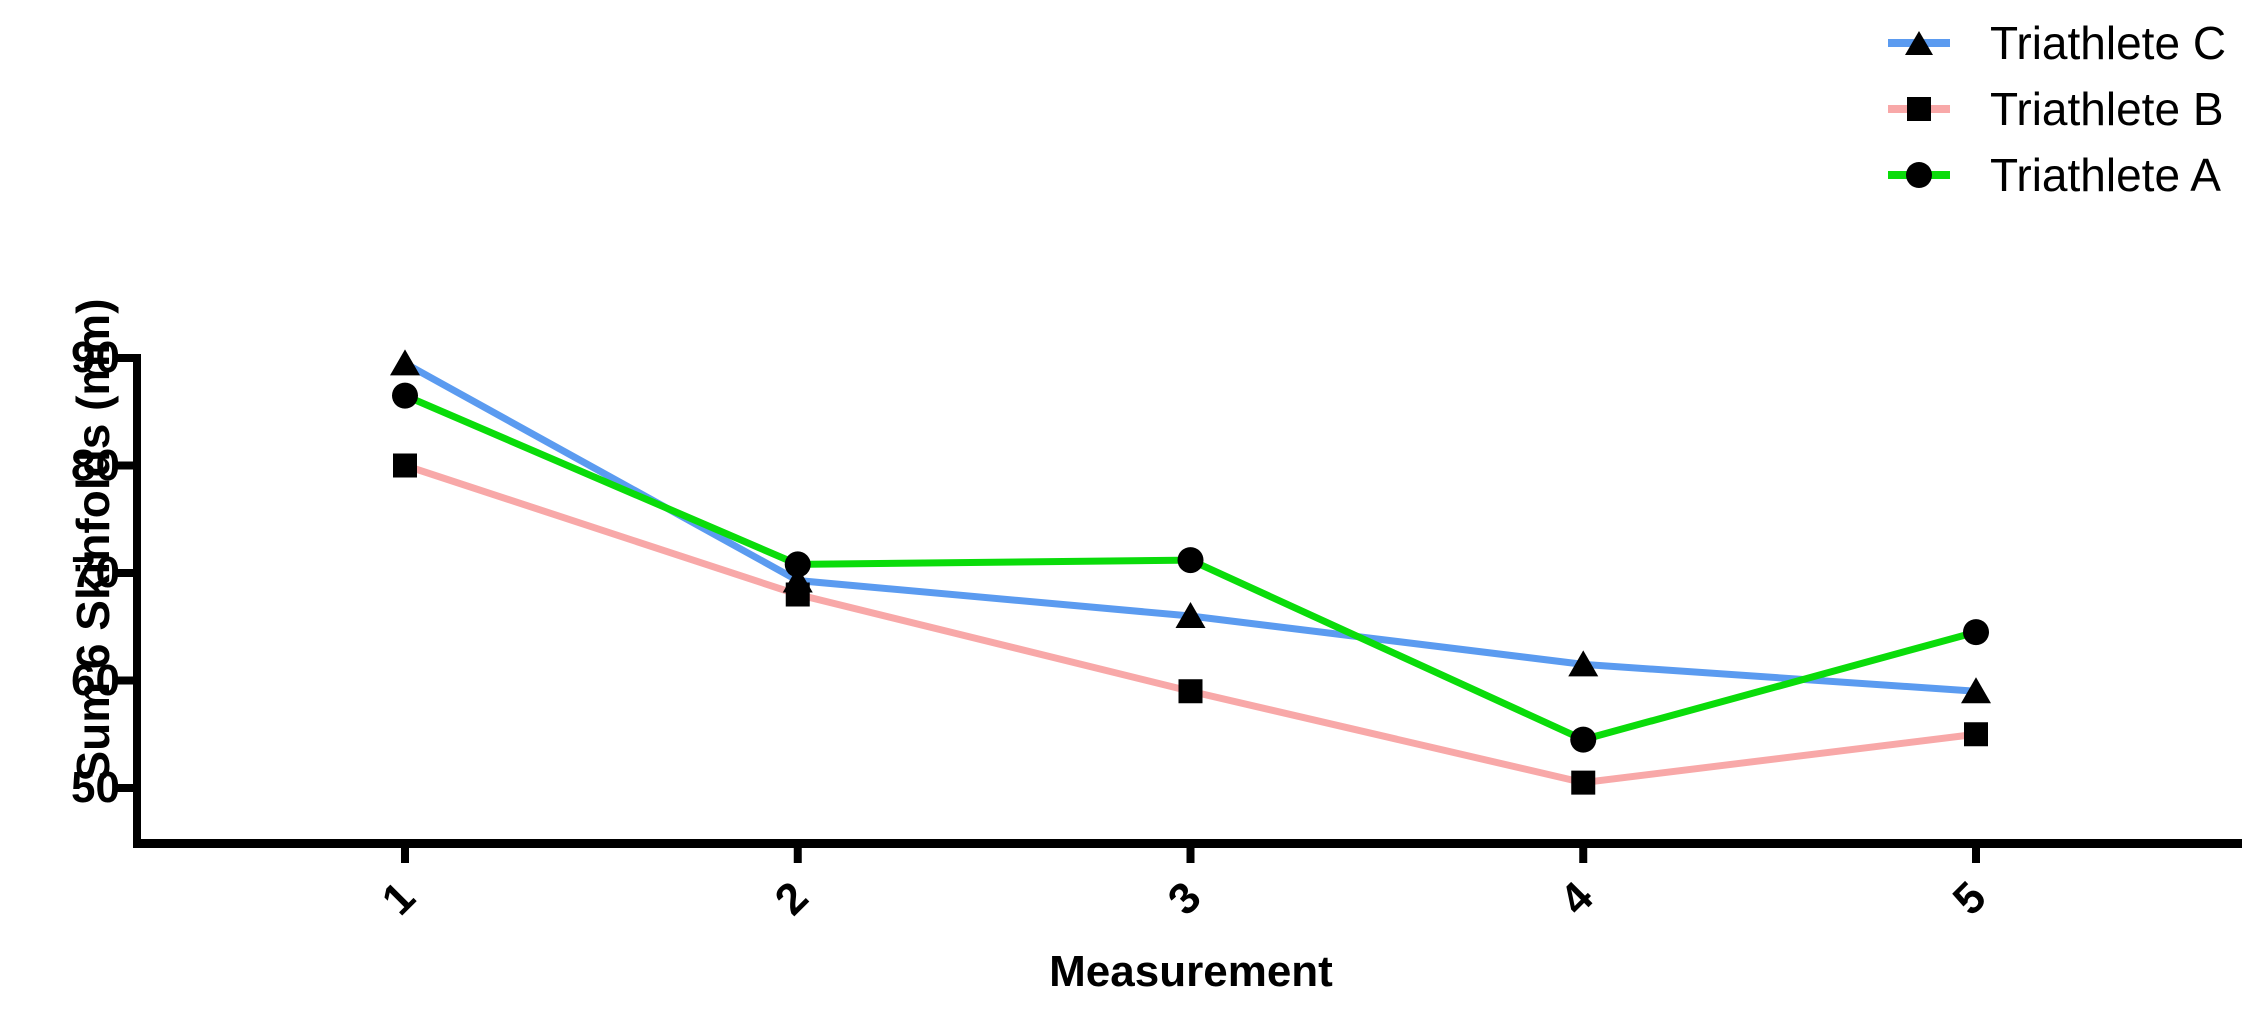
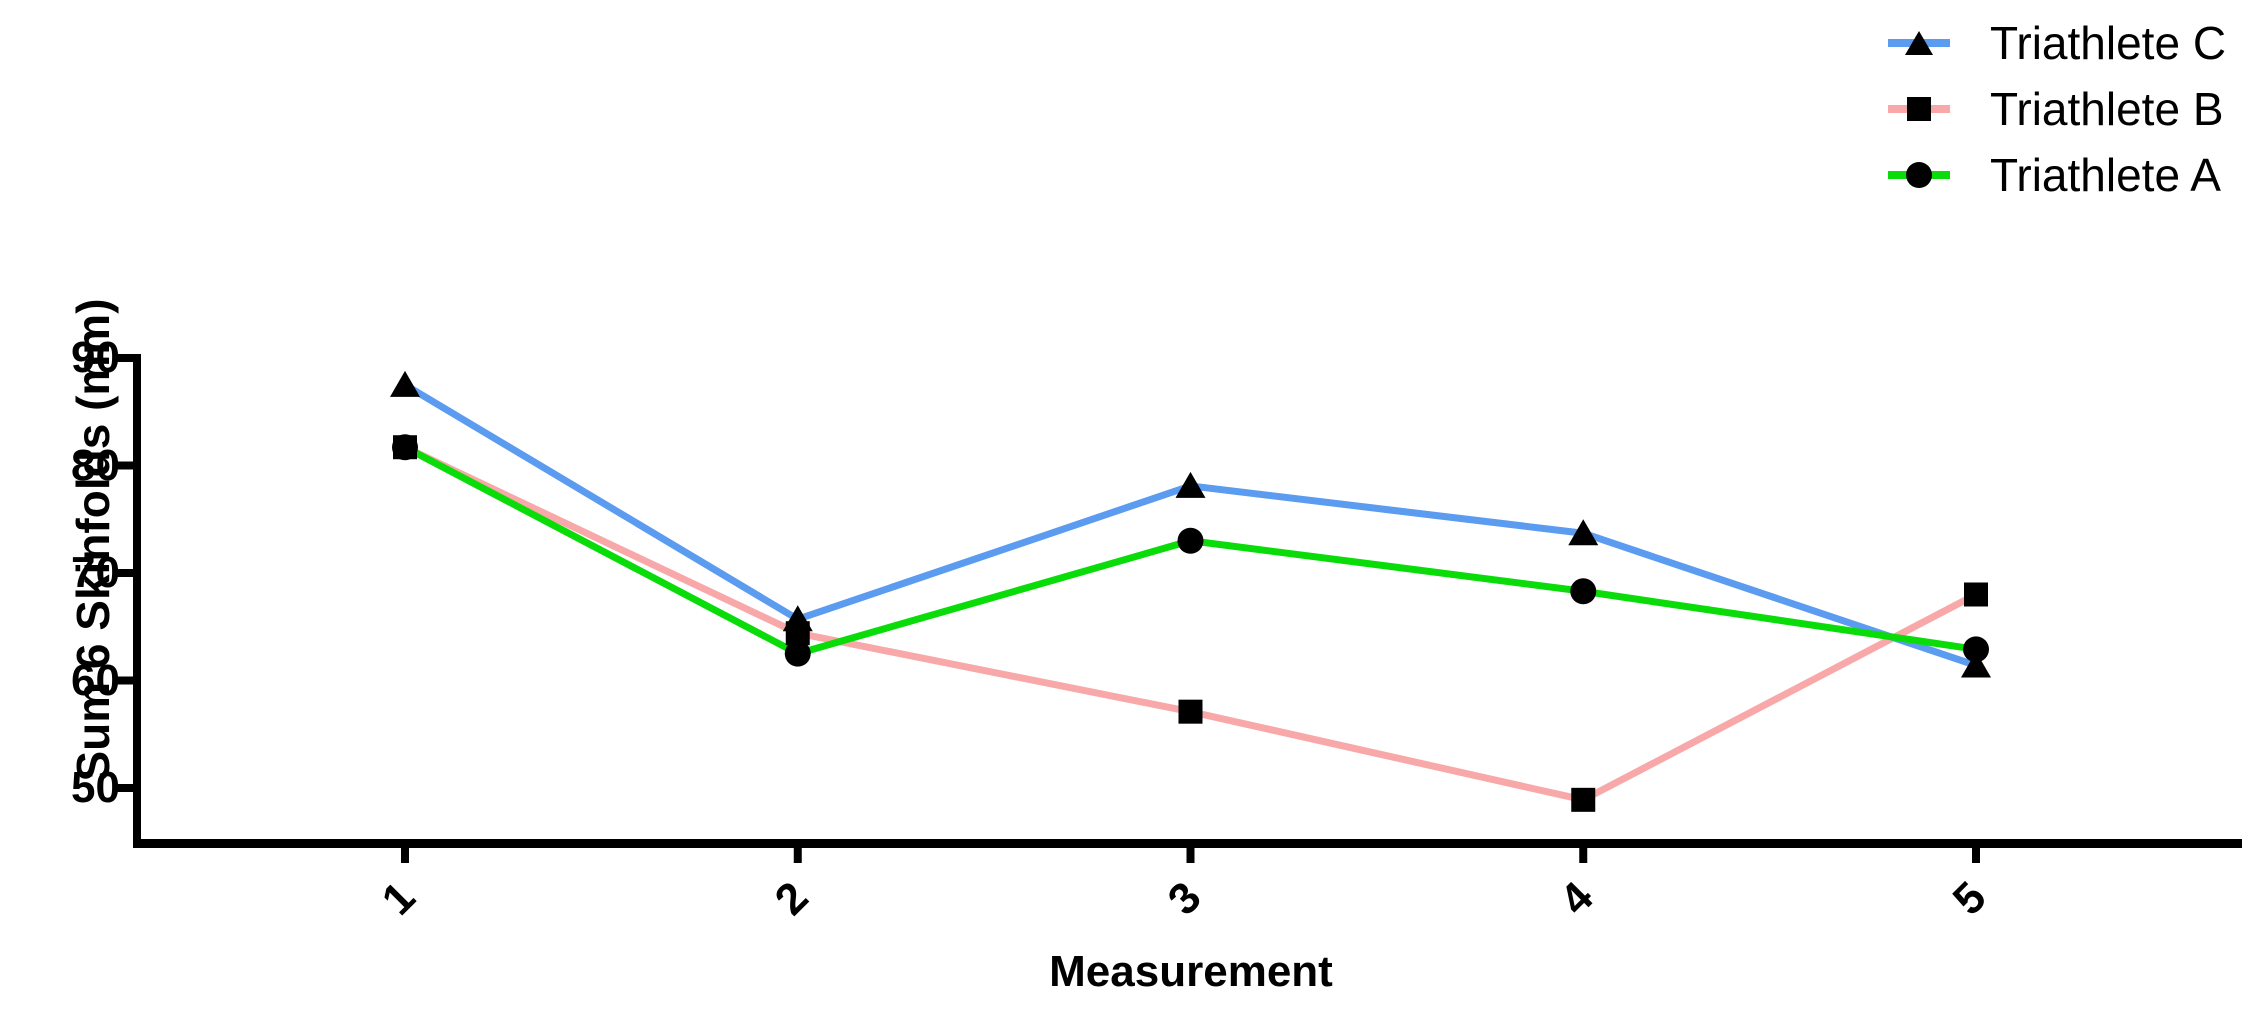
Triathlete C/1: 89.5 -> 87.5
Triathlete B/1: 80.0 -> 81.7
Triathlete A/1: 86.5 -> 81.7
Triathlete C/2: 69.3 -> 65.7
Triathlete B/2: 68.0 -> 64.4
Triathlete A/2: 70.8 -> 62.5
Triathlete C/3: 66.0 -> 78.1
Triathlete B/3: 59.0 -> 57.1
Triathlete A/3: 71.2 -> 73.0
Triathlete C/4: 61.5 -> 73.7
Triathlete B/4: 50.5 -> 48.9
Triathlete A/4: 54.5 -> 68.3
Triathlete C/5: 59.0 -> 61.4
Triathlete B/5: 55.0 -> 68.0
Triathlete A/5: 64.5 -> 62.9
